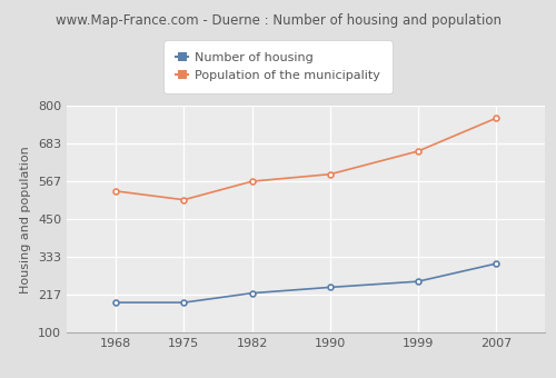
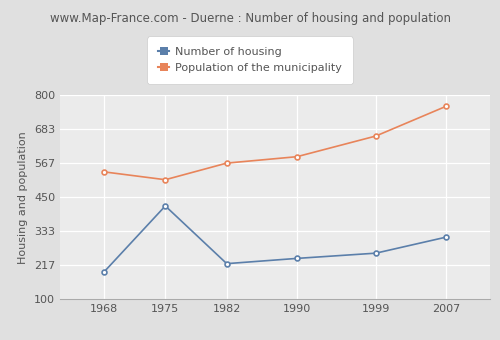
Number of housing/1975: 193 -> 420
